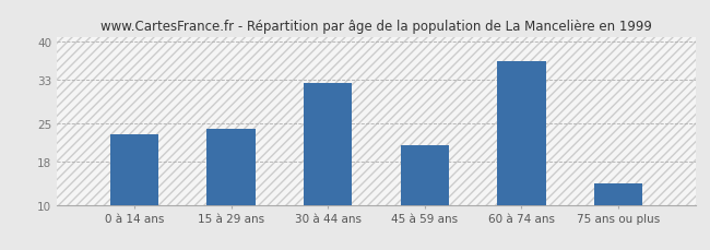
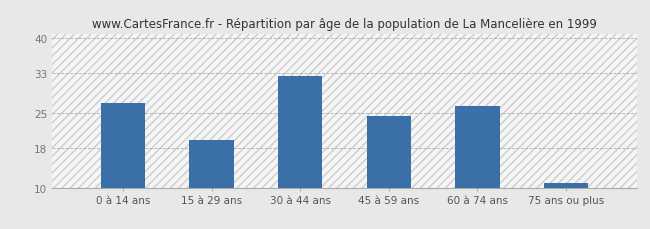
0 à 14 ans: 23.0 -> 27.0
15 à 29 ans: 24.0 -> 19.5
45 à 59 ans: 21.0 -> 24.5
60 à 74 ans: 36.5 -> 26.5
75 ans ou plus: 14.0 -> 11.0
